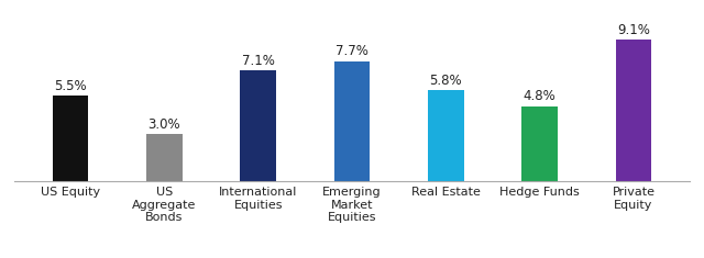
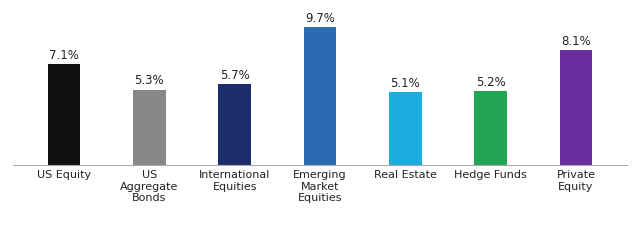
US Equity: 5.5% -> 7.1%
US Aggregate Bonds: 3.0% -> 5.3%
International Equities: 7.1% -> 5.7%
Emerging Market Equities: 7.7% -> 9.7%
Real Estate: 5.8% -> 5.1%
Hedge Funds: 4.8% -> 5.2%
Private Equity: 9.1% -> 8.1%
